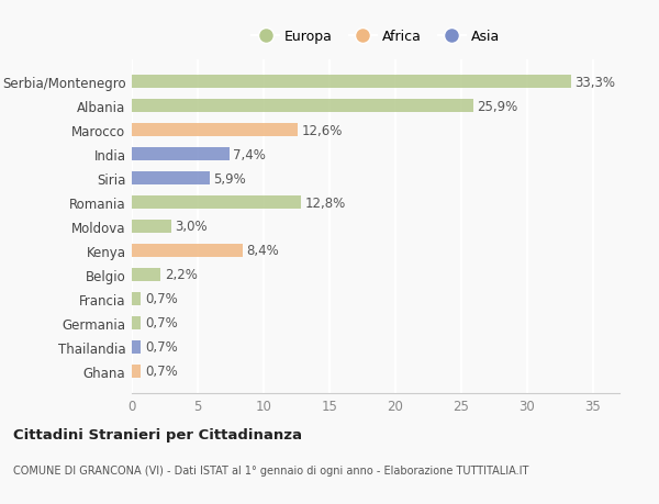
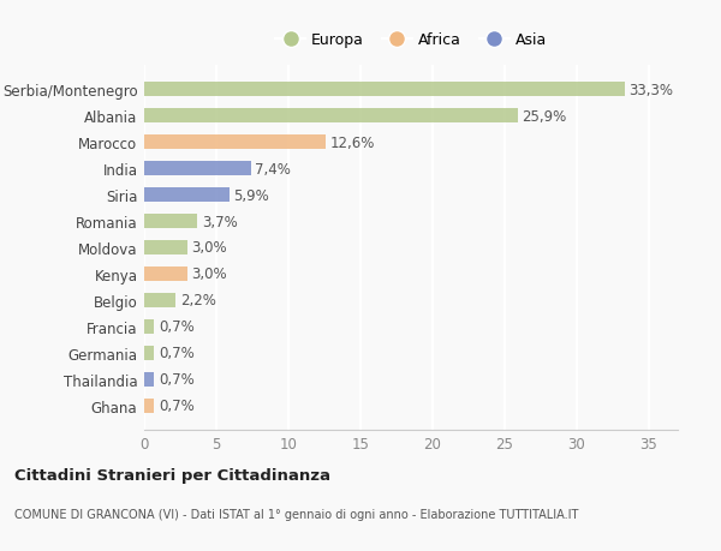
Romania: 12,8% -> 3,7%
Kenya: 8,4% -> 3,0%
